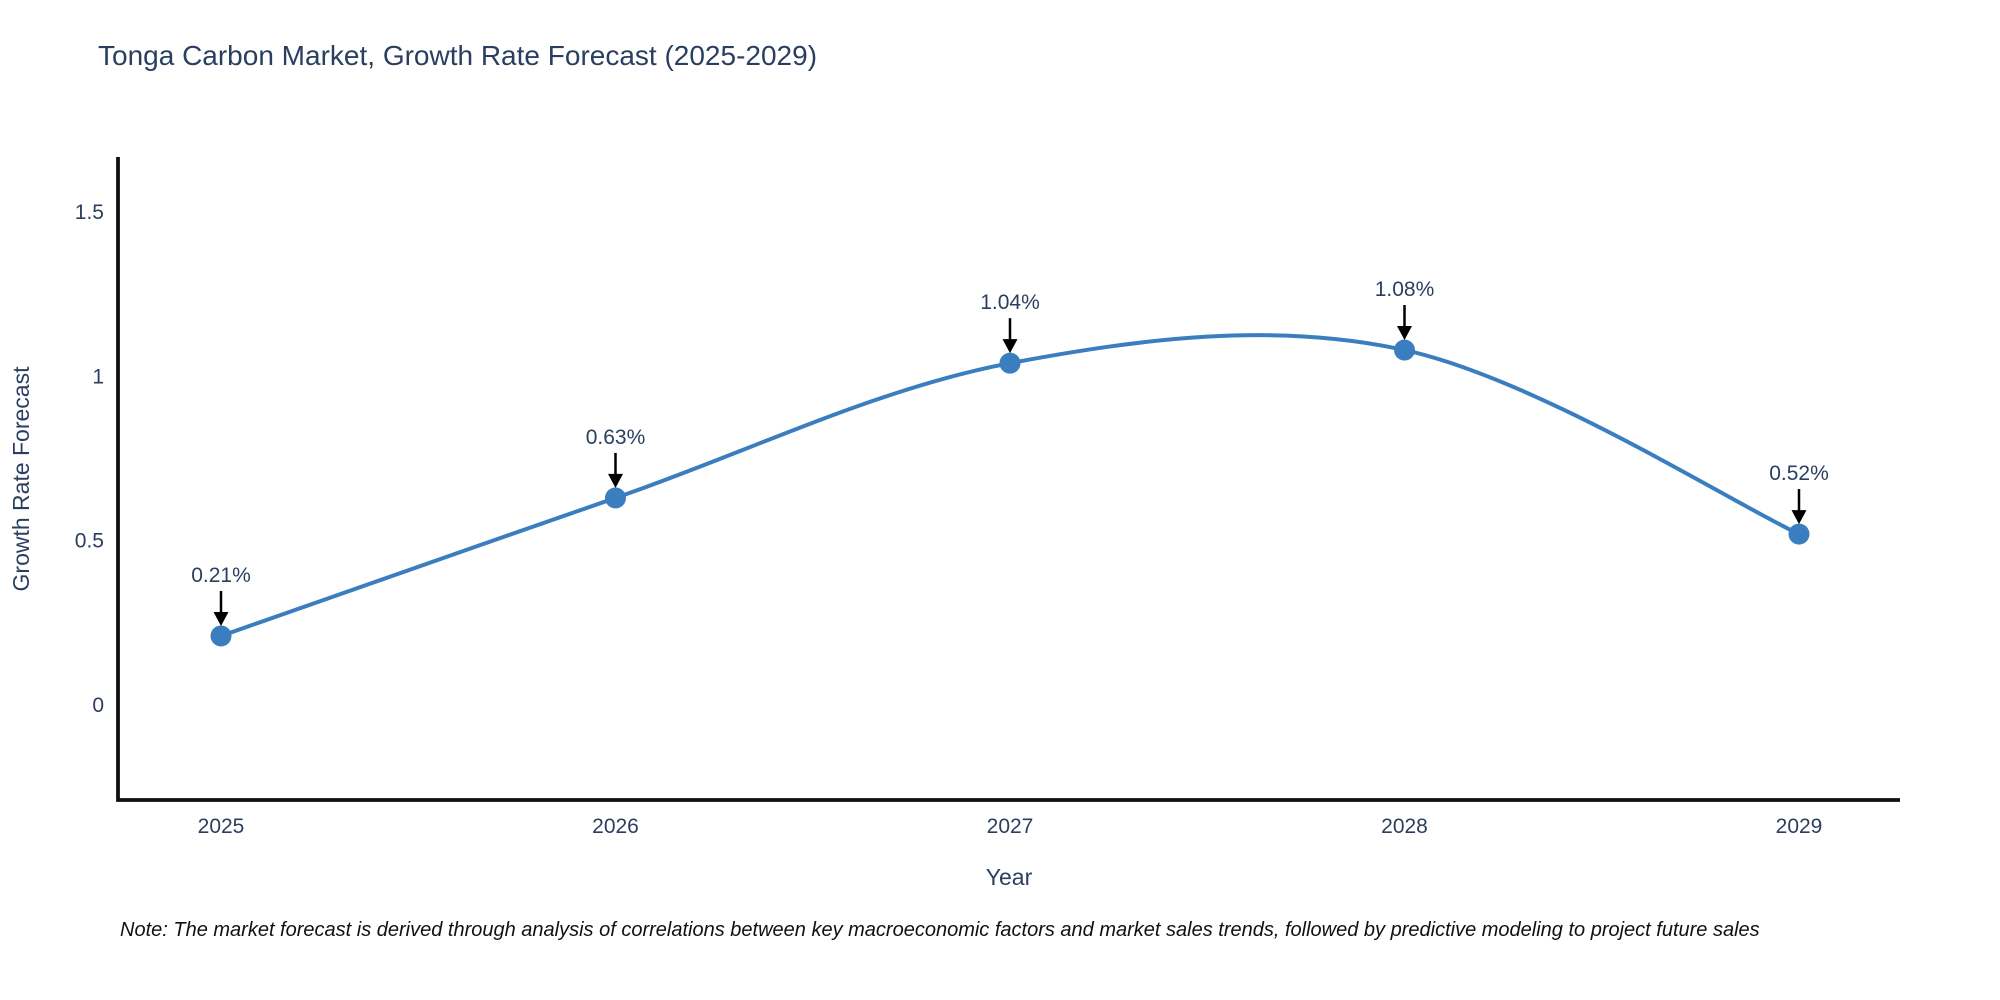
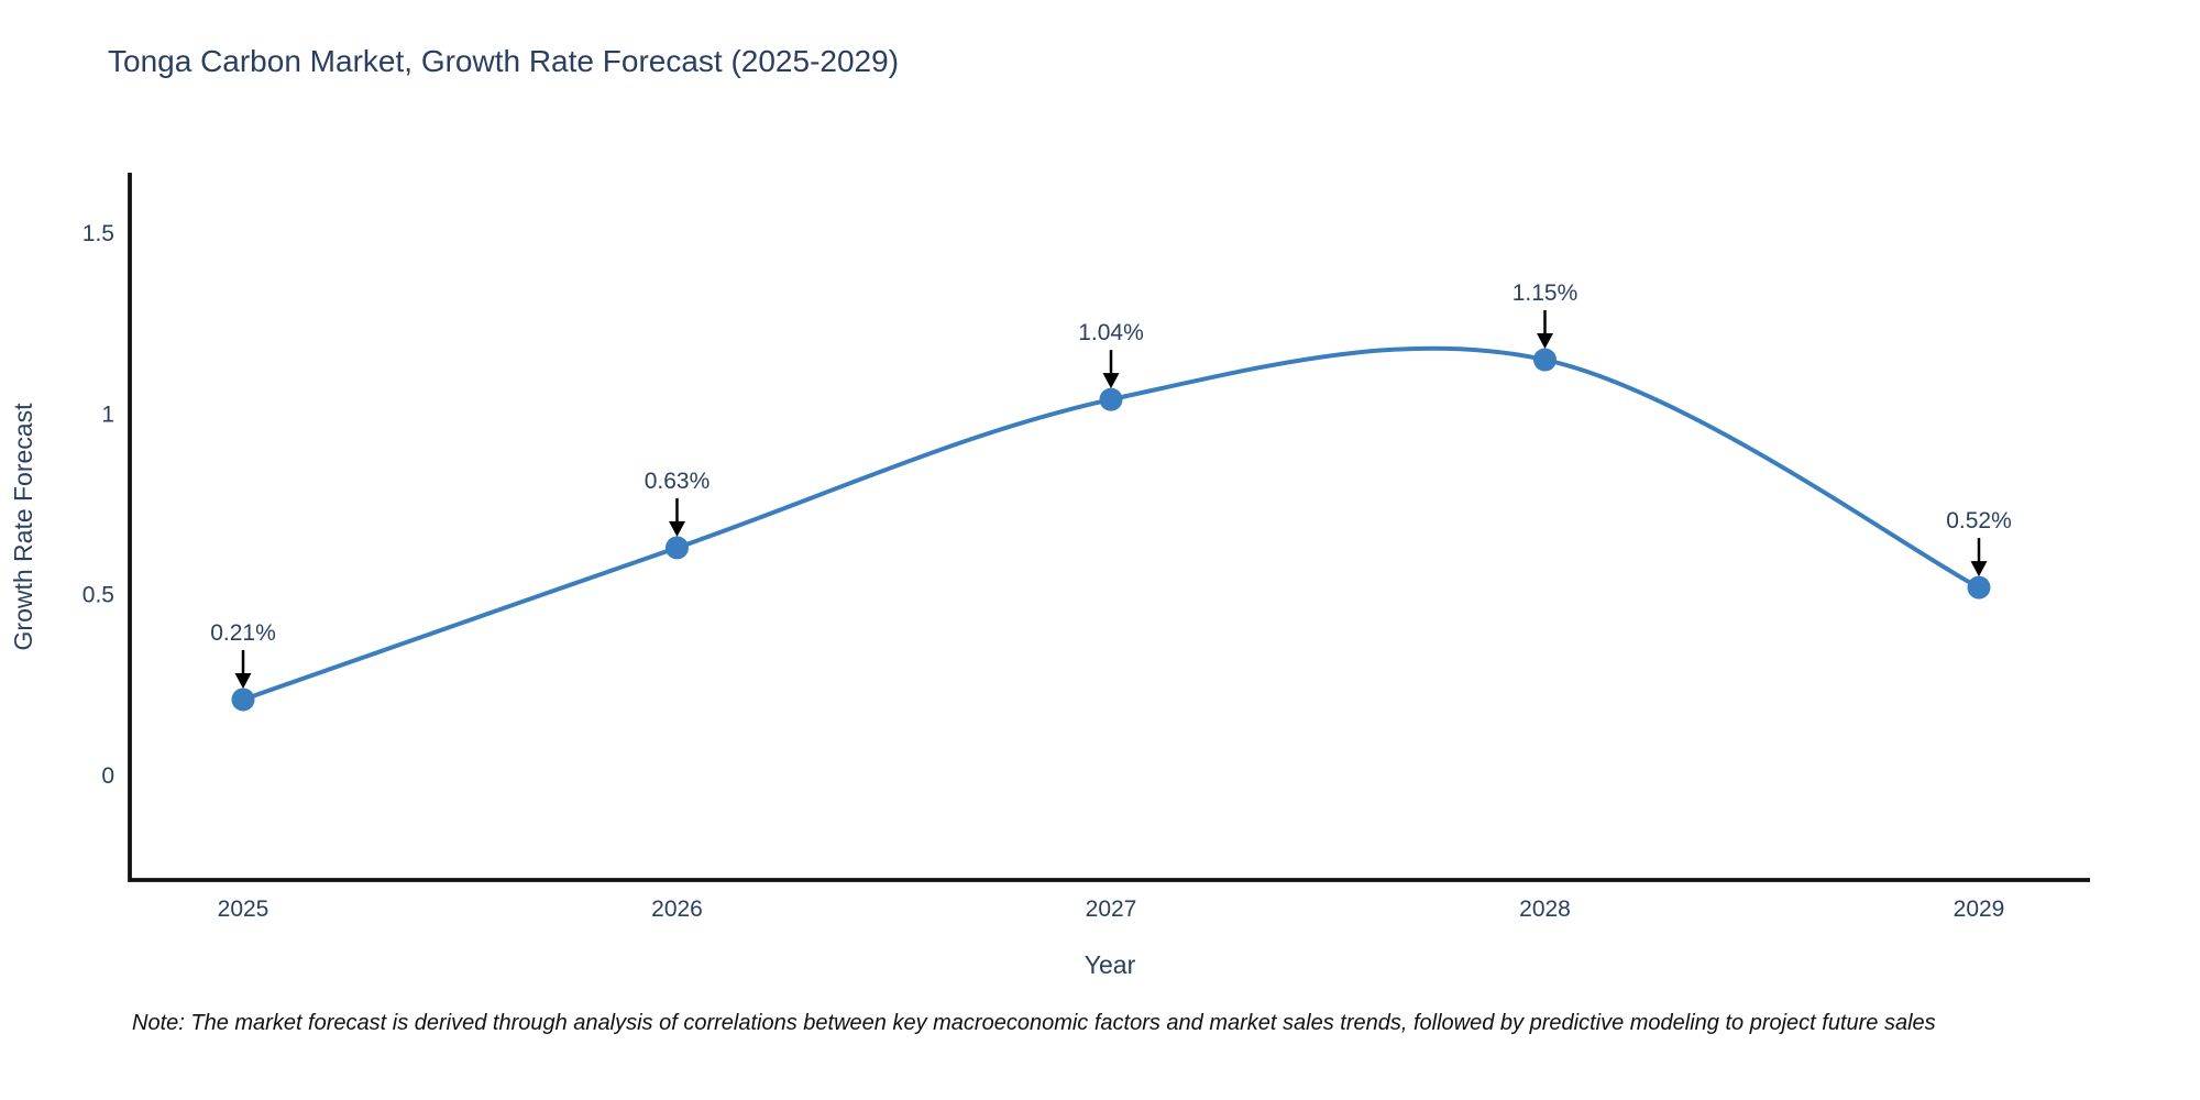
2028: 1.08% -> 1.15%
